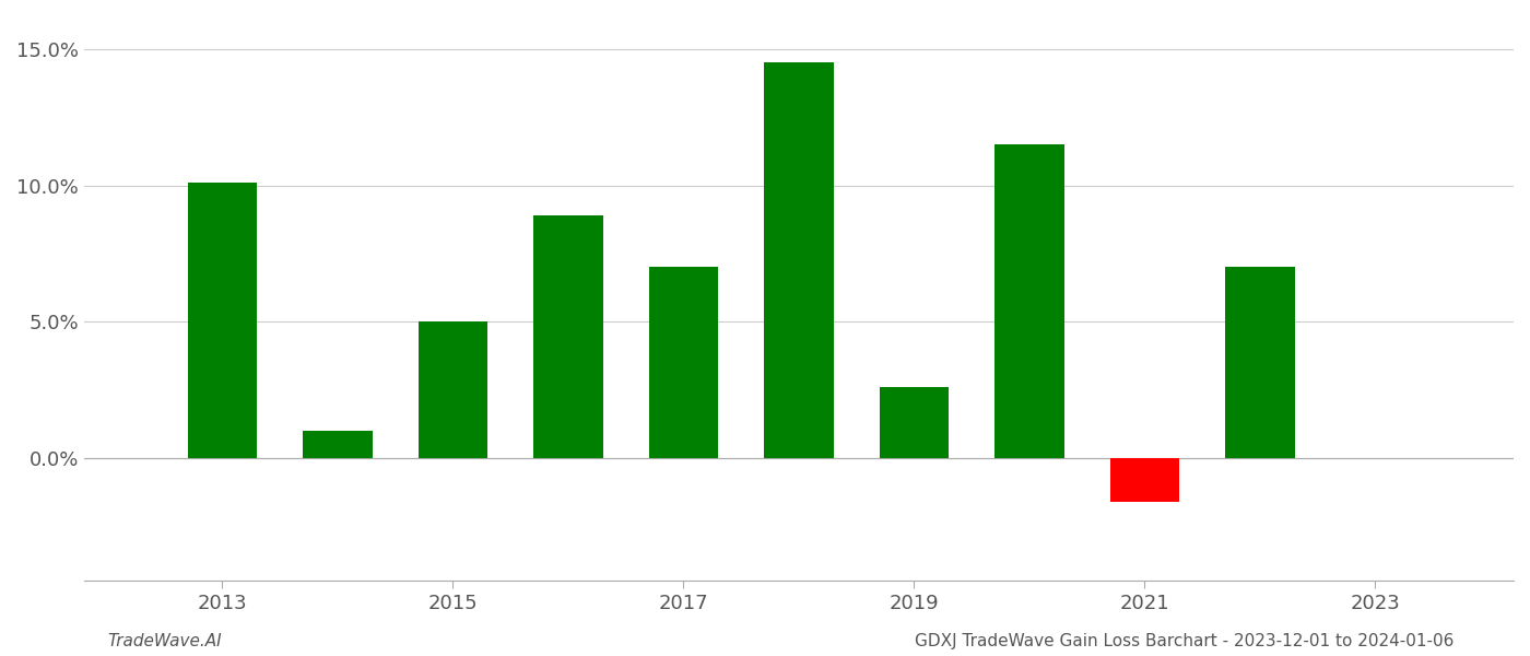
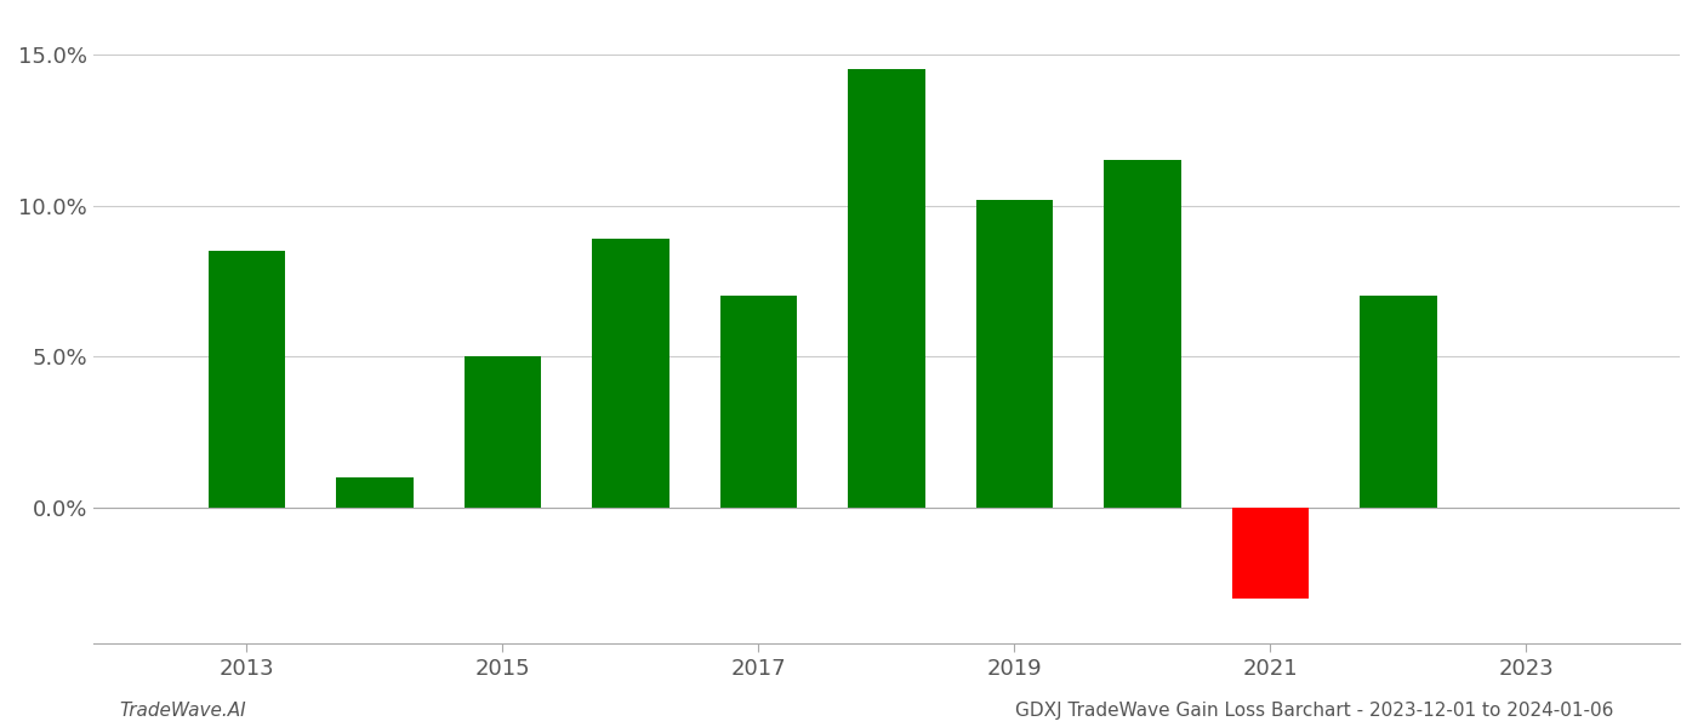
2013: 10.1% -> 8.5%
2019: 2.6% -> 10.2%
2021: -1.6% -> -3.0%
